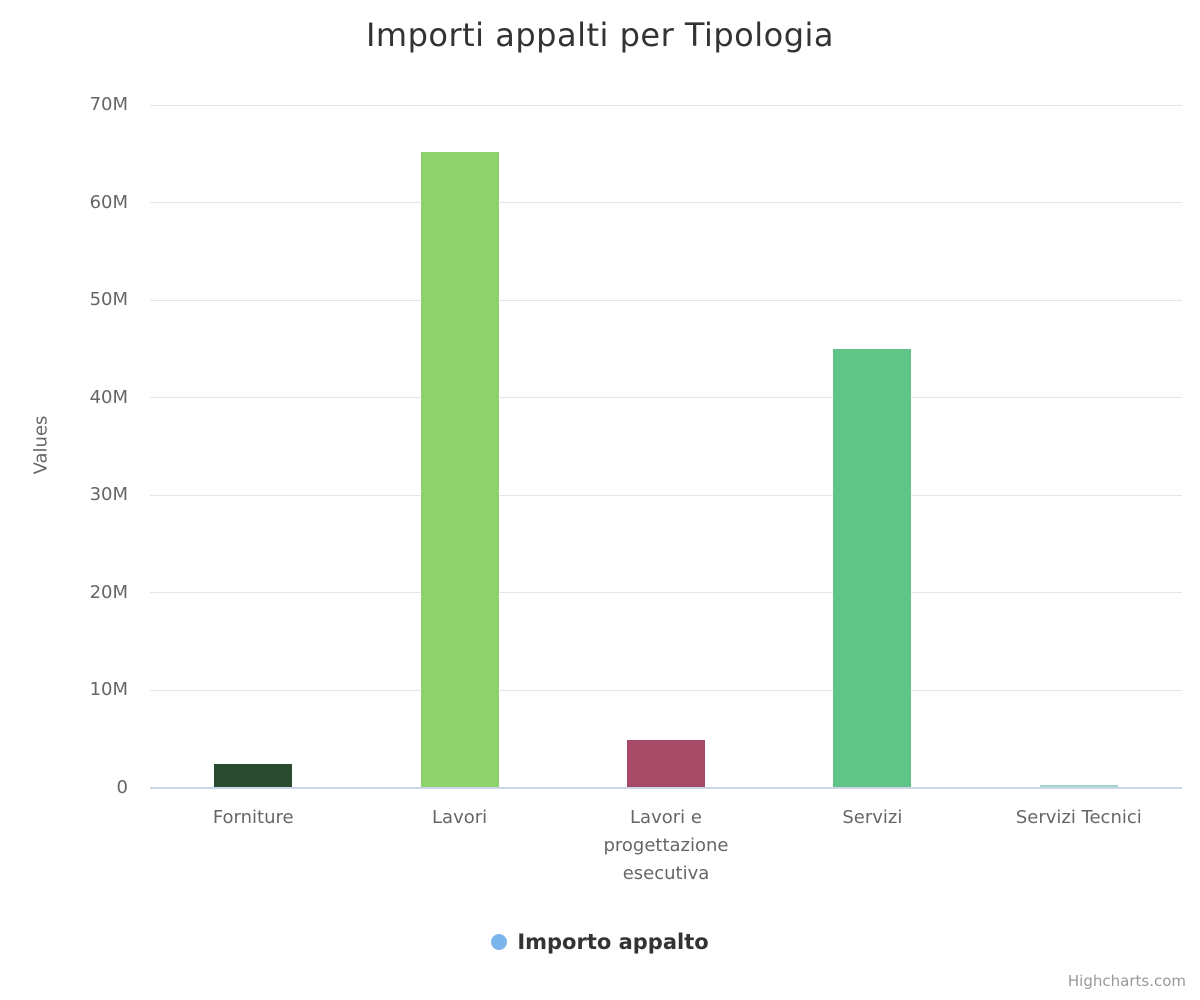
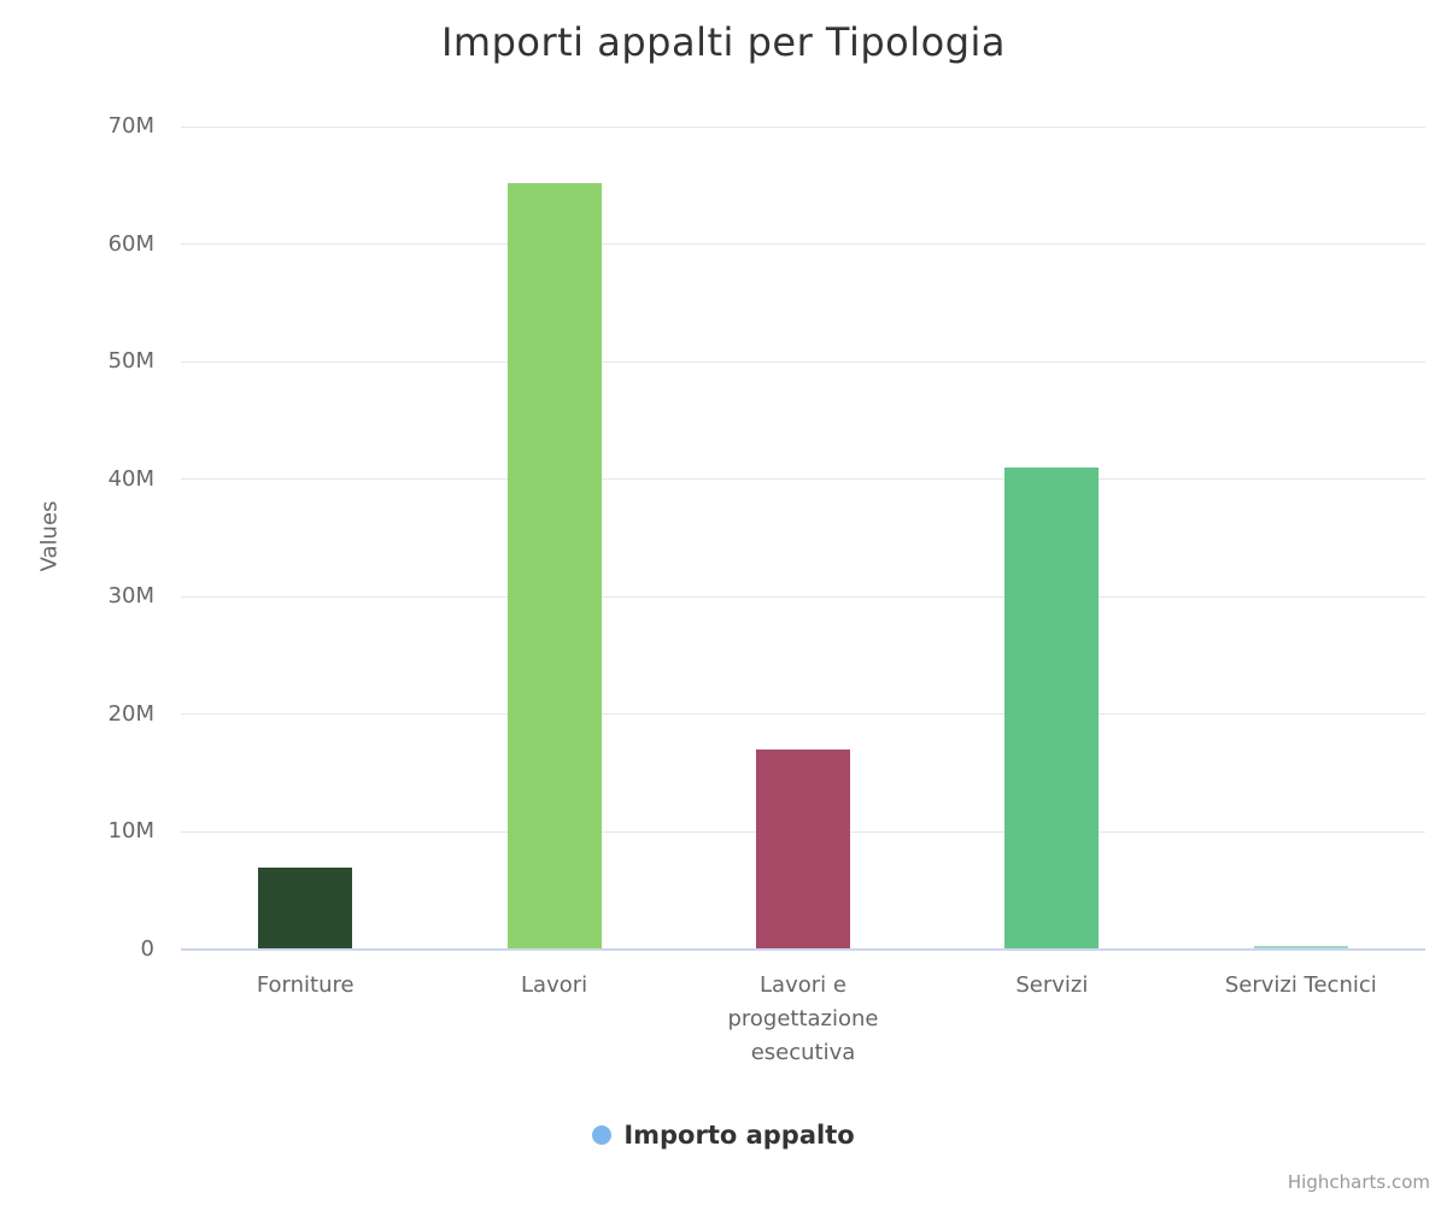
Forniture: 2M -> 7M
Lavori e progettazione esecutiva: 5M -> 17M
Servizi: 45M -> 41M
